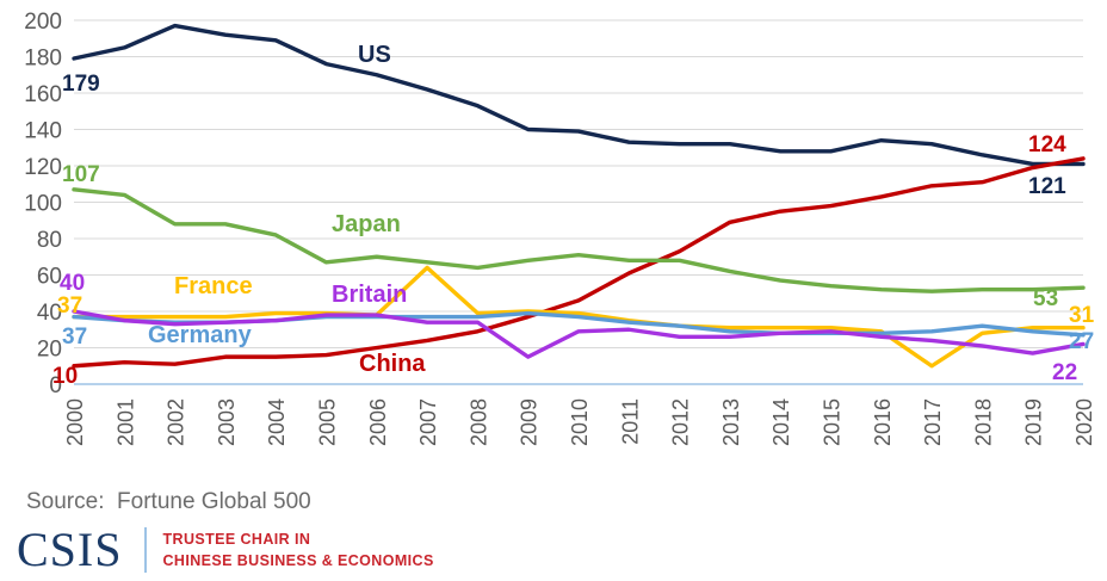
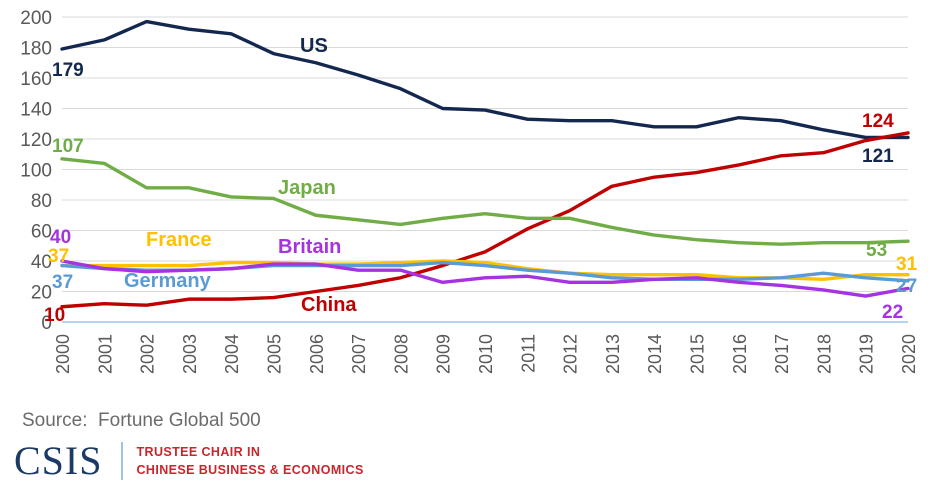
Japan/2005: 67 -> 81
France/2007: 64 -> 38
Britain/2009: 15 -> 26
France/2017: 10 -> 29
